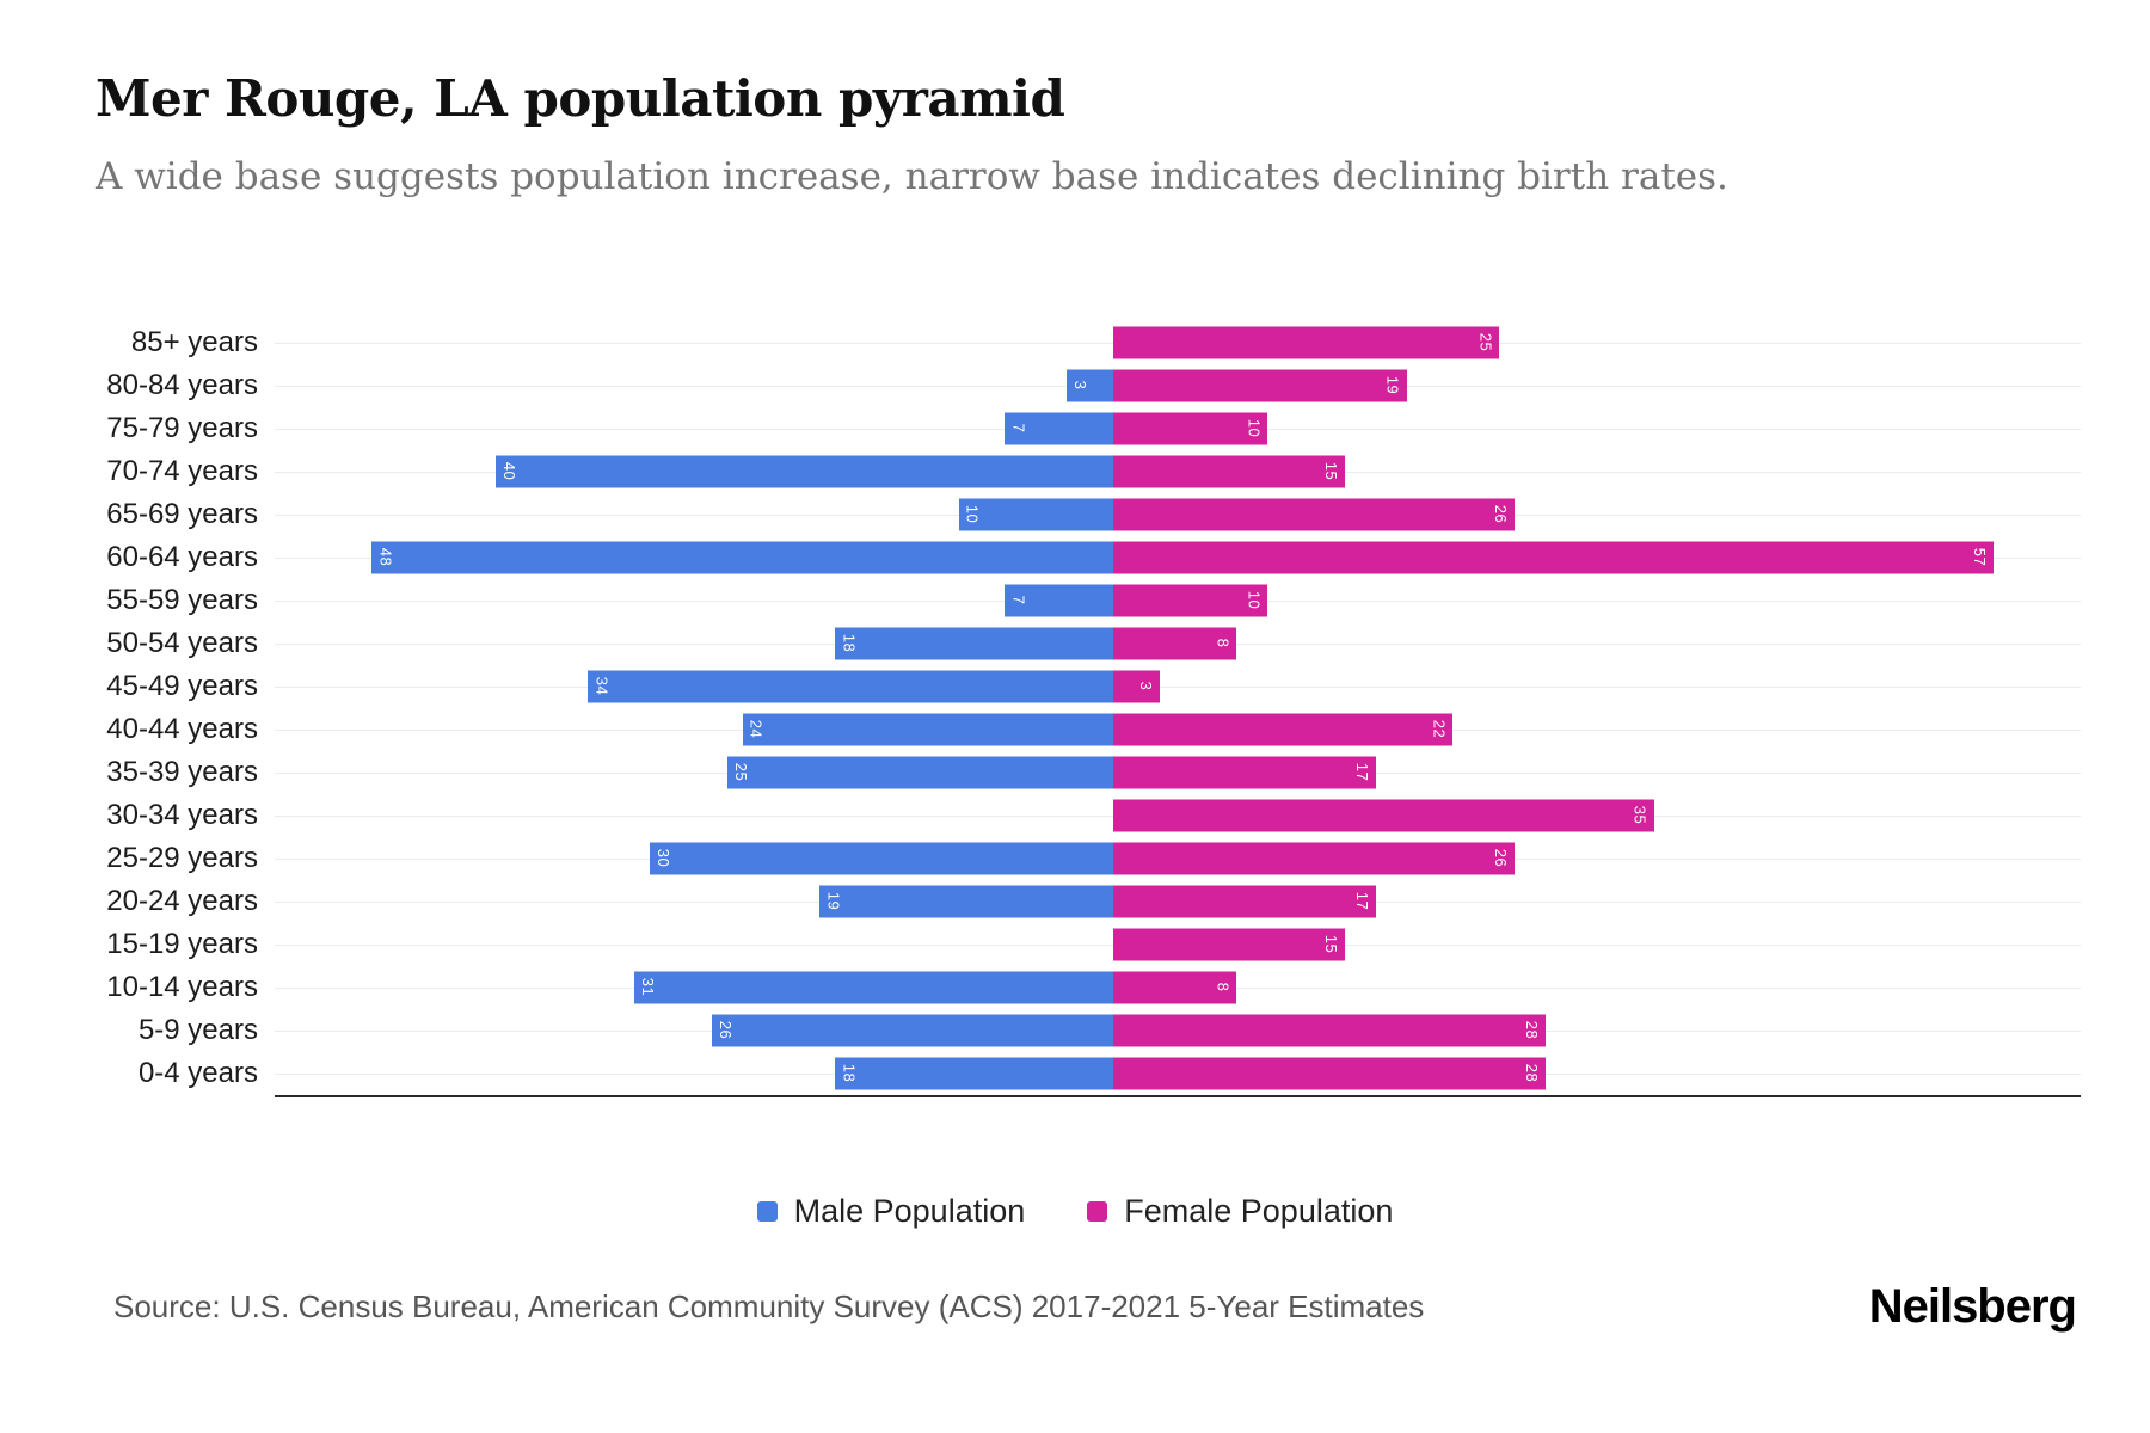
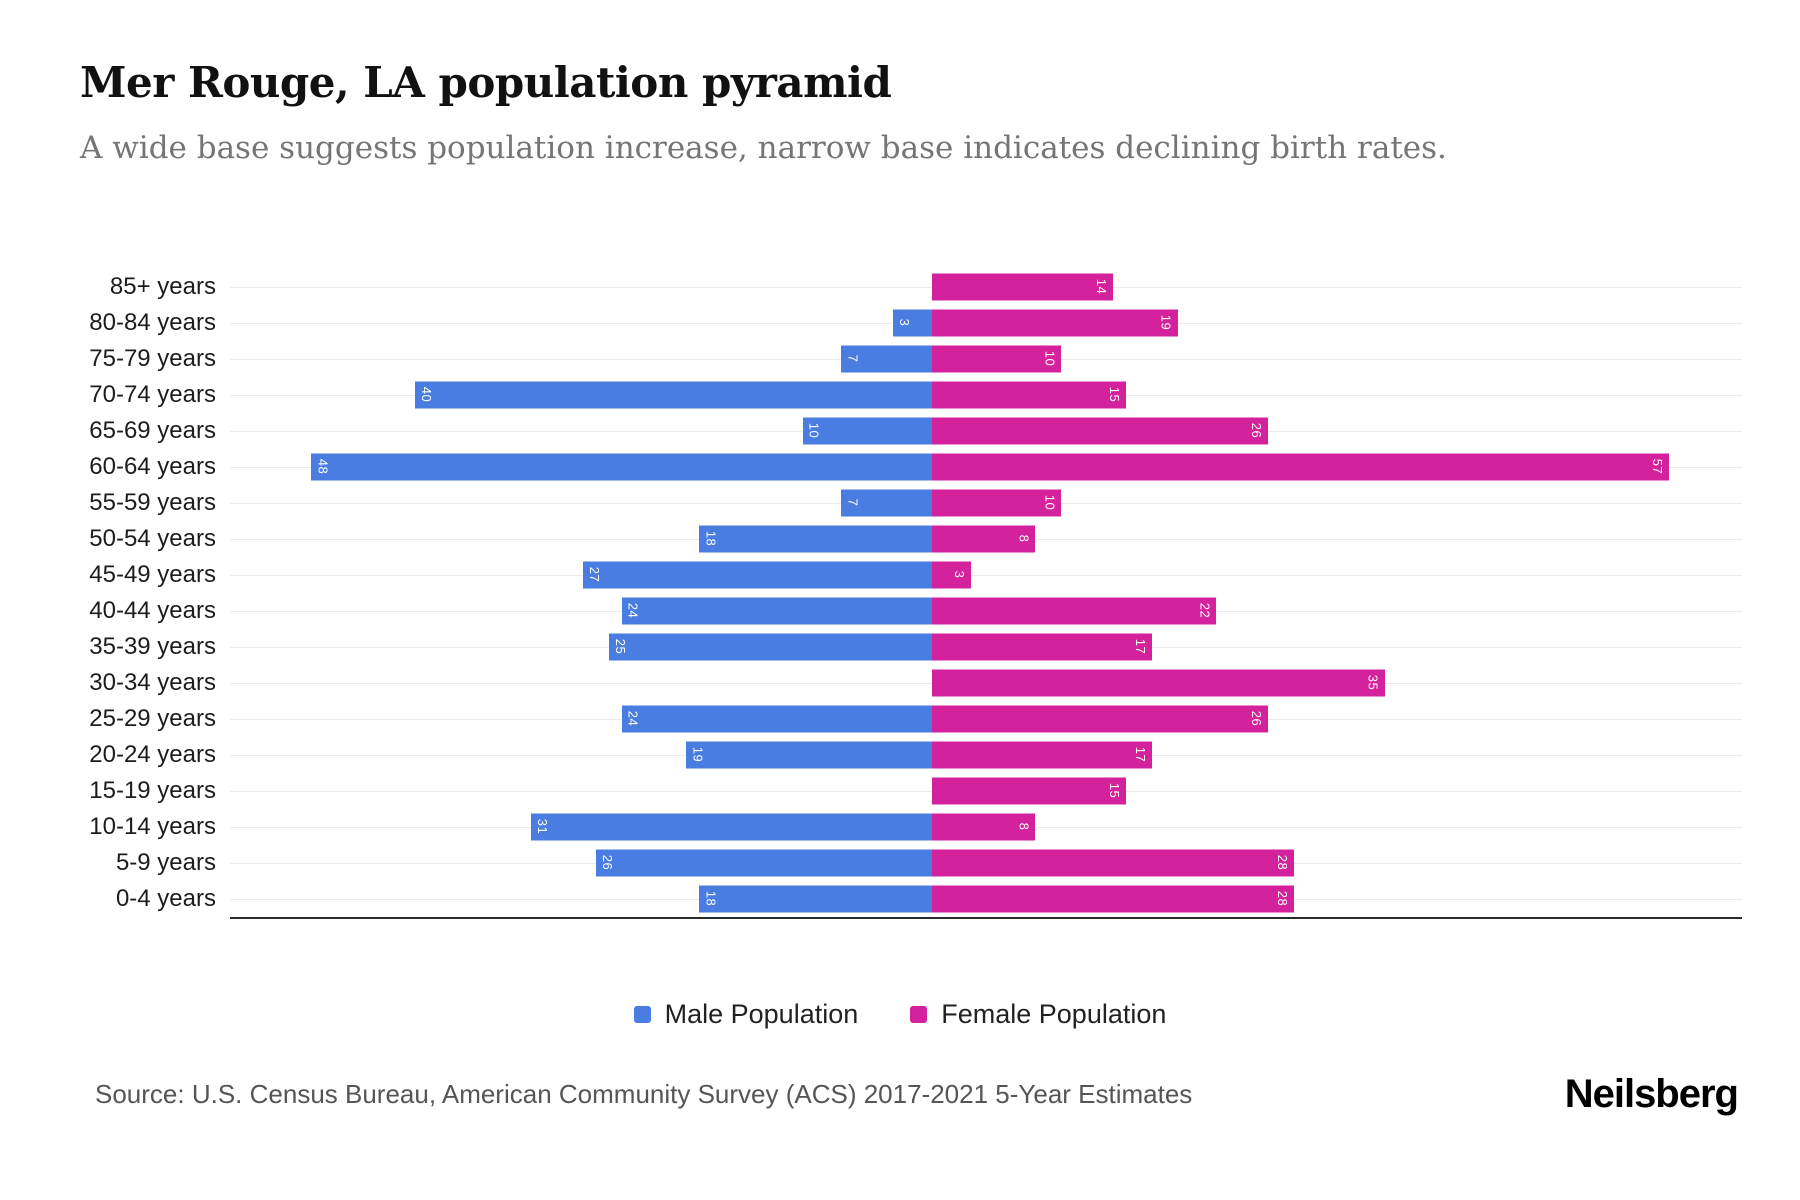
Female Population/85+ years: 25 -> 14
Male Population/45-49 years: 34 -> 27
Male Population/25-29 years: 30 -> 24
